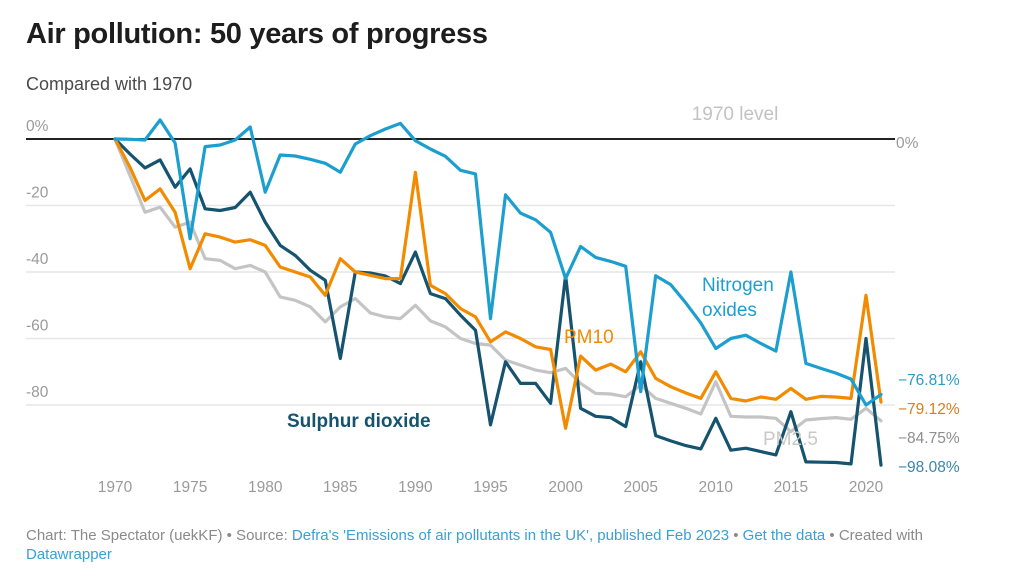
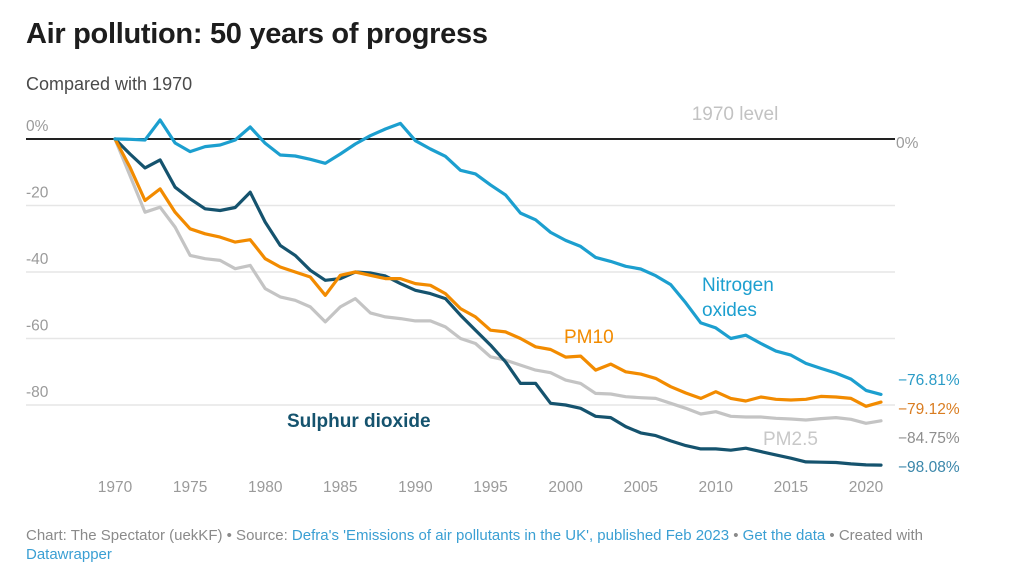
Nitrogen oxides/1975: -30% -> -4%
PM10/1975: -39% -> -27%
PM2.5/1975: -25% -> -35%
Sulphur dioxide/1975: -9% -> -18%
Nitrogen oxides/1980: -16% -> -1%
PM10/1980: -32% -> -36%
PM2.5/1980: -40% -> -45%
Nitrogen oxides/1985: -10% -> -4%
PM10/1985: -36% -> -41%
Sulphur dioxide/1985: -66% -> -42%
PM10/1990: -10% -> -44%
PM2.5/1990: -50% -> -55%
Sulphur dioxide/1990: -34% -> -46%
Nitrogen oxides/1995: -54% -> -14%
PM10/1995: -61% -> -58%
PM2.5/1995: -62% -> -66%
Sulphur dioxide/1995: -86% -> -62%
Nitrogen oxides/2000: -42% -> -30%
PM10/2000: -87% -> -66%
PM2.5/2000: -69% -> -72%
Sulphur dioxide/2000: -41% -> -80%
Nitrogen oxides/2005: -76% -> -39%
PM10/2005: -64% -> -71%
PM2.5/2005: -74% -> -78%
Sulphur dioxide/2005: -67% -> -88%
Nitrogen oxides/2010: -63% -> -57%
PM10/2010: -70% -> -76%
PM2.5/2010: -73% -> -82%
Sulphur dioxide/2010: -84% -> -93%
Nitrogen oxides/2015: -40% -> -65%
PM10/2015: -75% -> -78%
PM2.5/2015: -88% -> -84%
Sulphur dioxide/2015: -82% -> -96%
Nitrogen oxides/2020: -80% -> -76%
PM10/2020: -47% -> -80%
PM2.5/2020: -81% -> -86%
Sulphur dioxide/2020: -60% -> -98%
